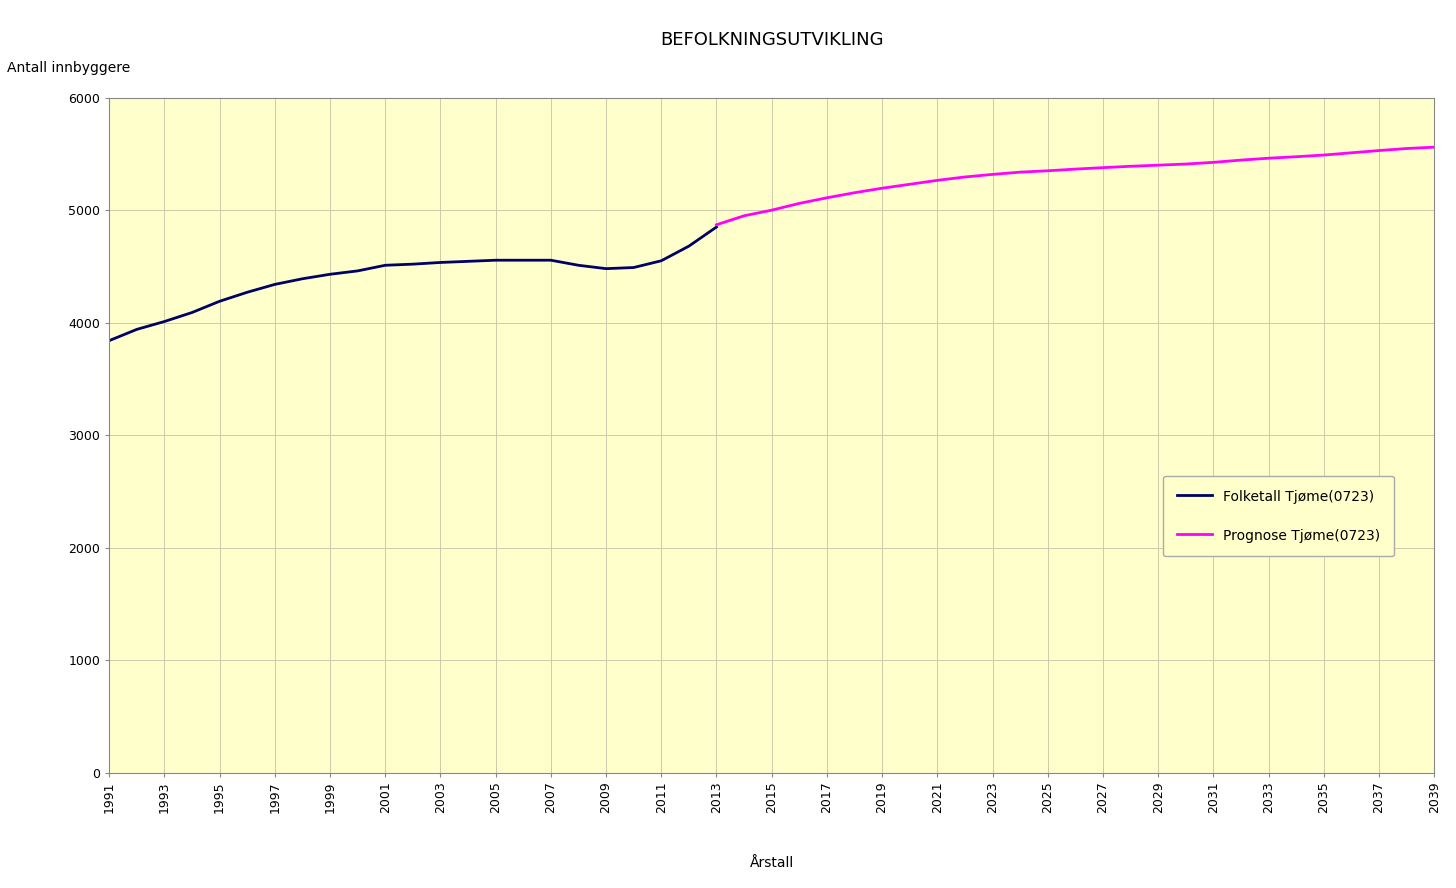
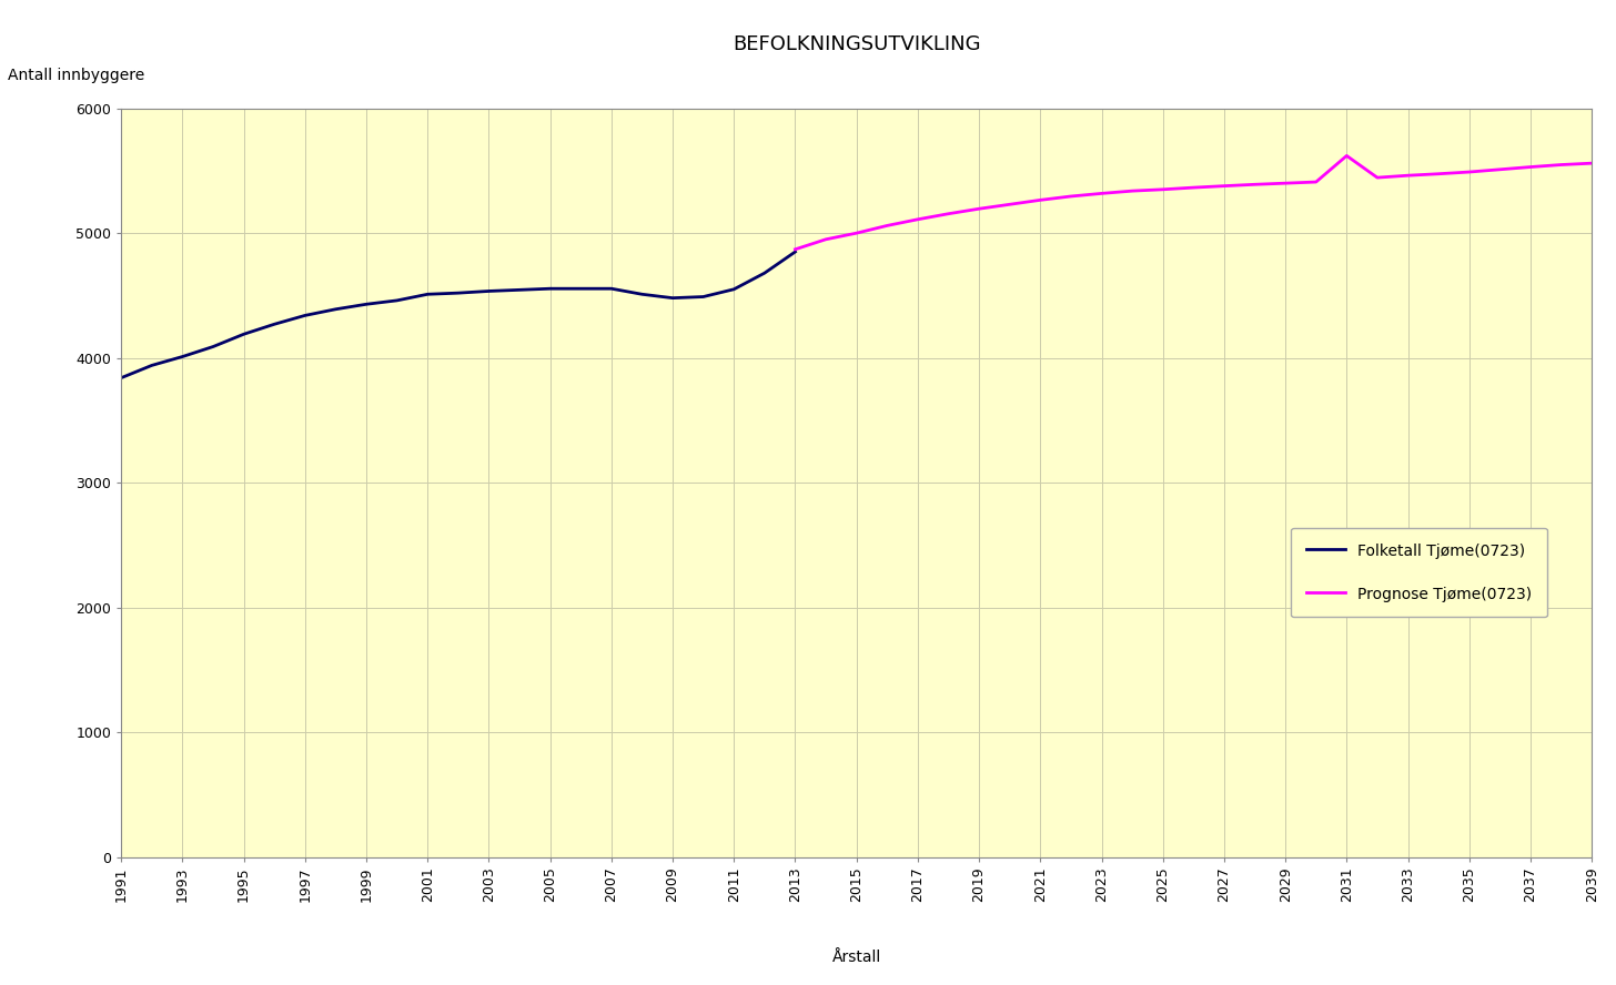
Prognose Tjøme(0723)/2031: 5420 -> 5620
